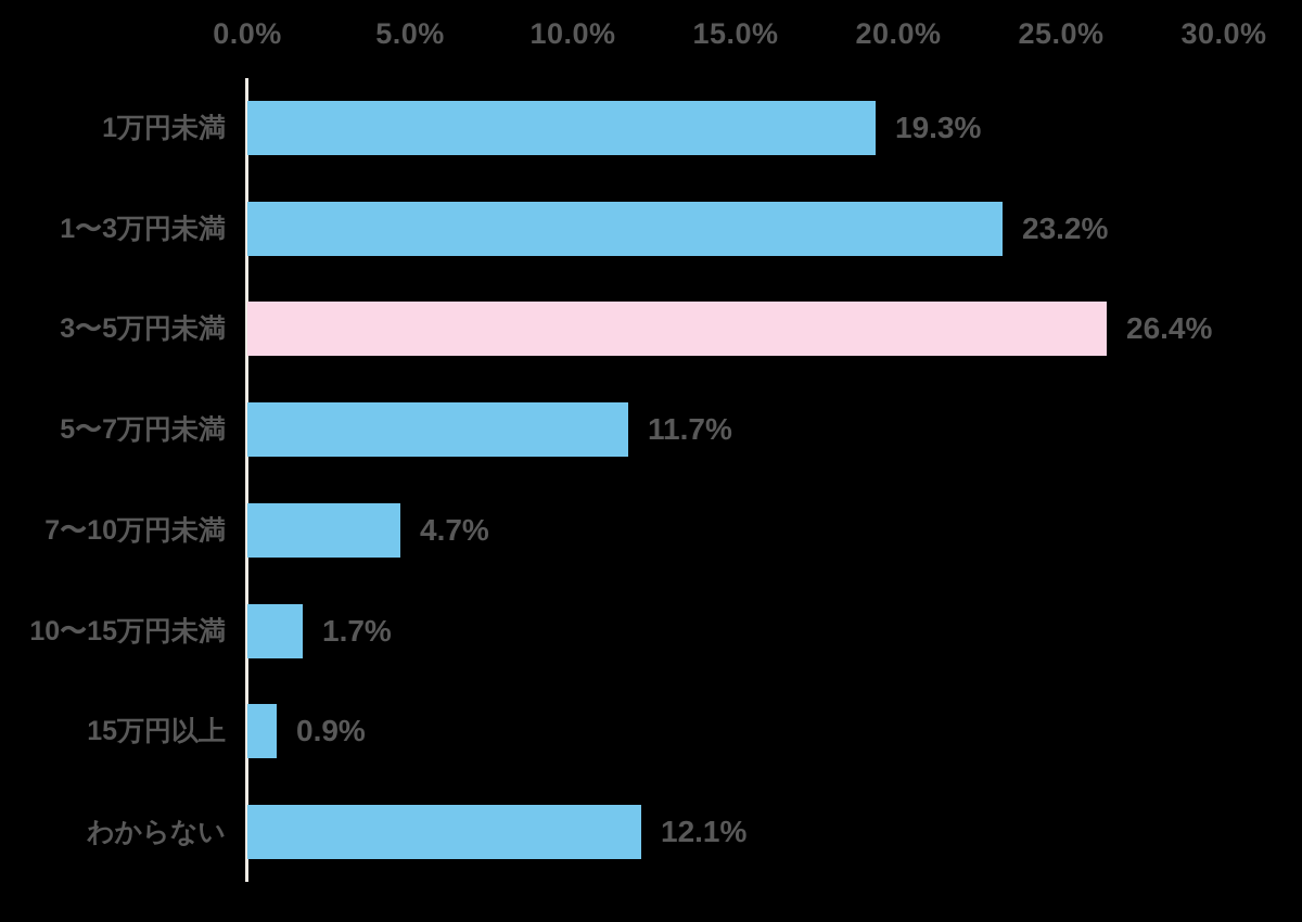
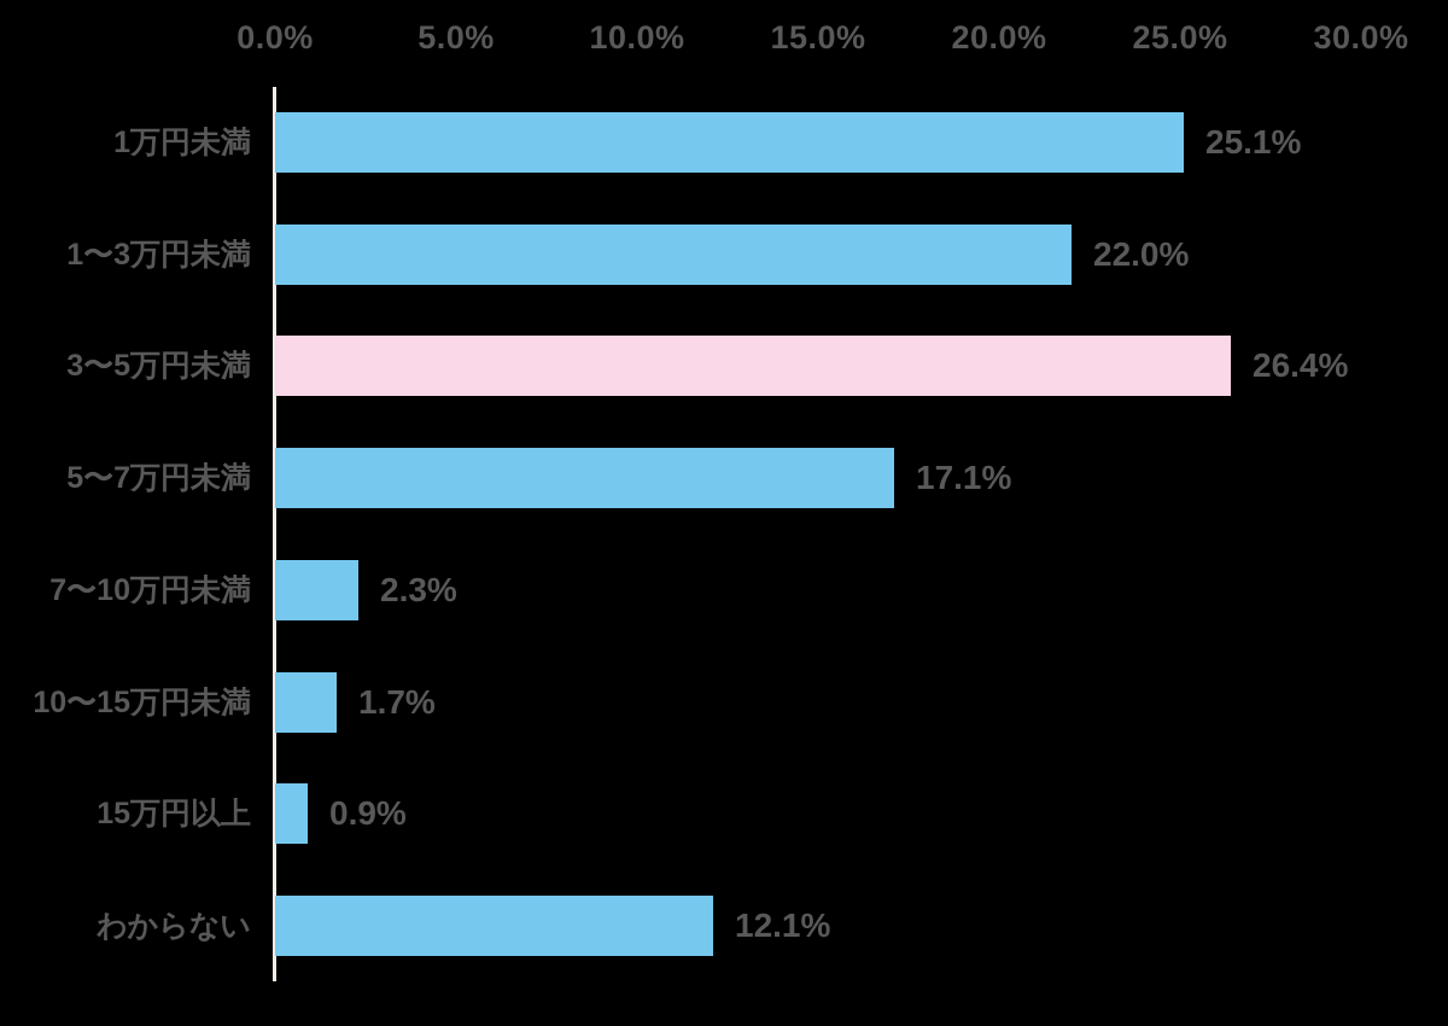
1万円未満: 19.3% -> 25.1%
1〜3万円未満: 23.2% -> 22.0%
5〜7万円未満: 11.7% -> 17.1%
7〜10万円未満: 4.7% -> 2.3%
